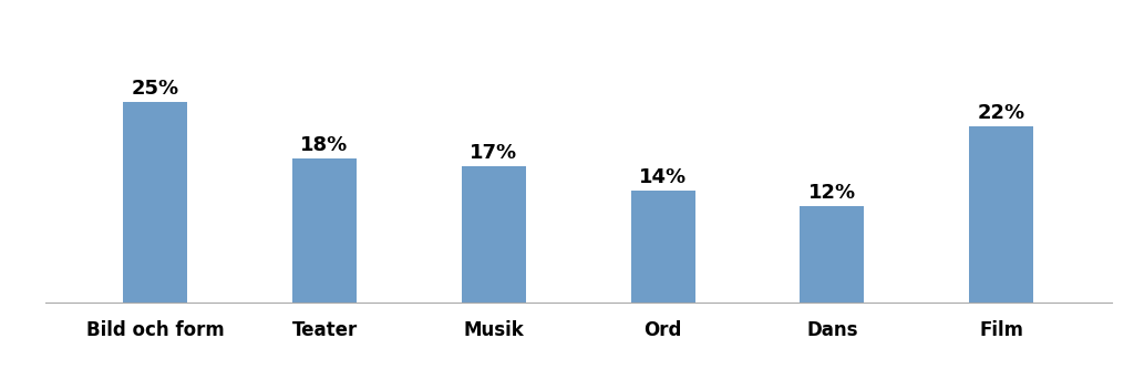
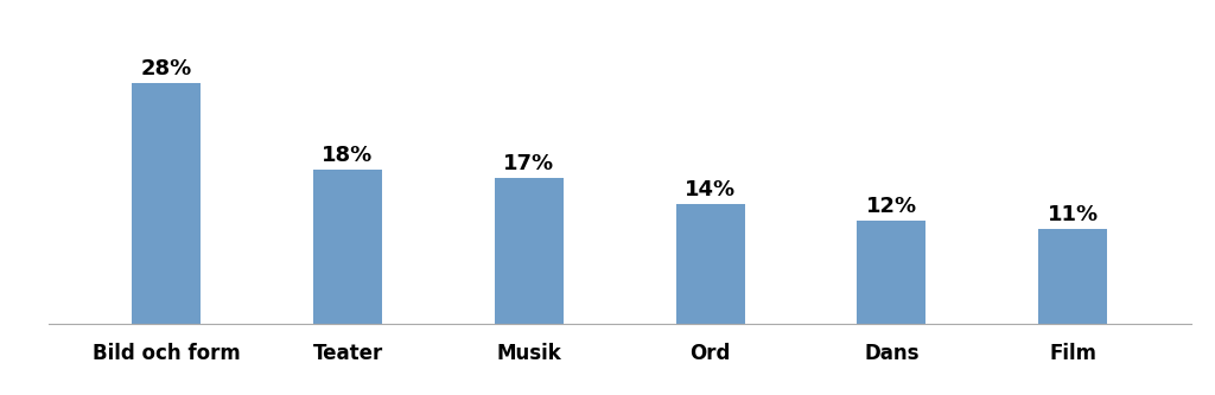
Bild och form: 25% -> 28%
Film: 22% -> 11%
